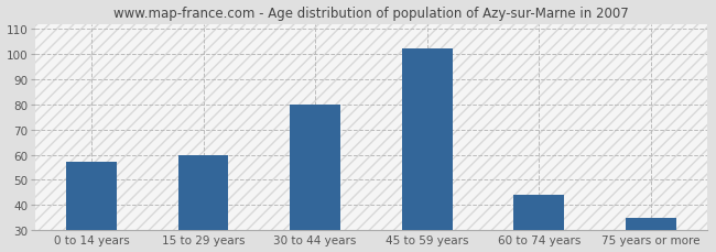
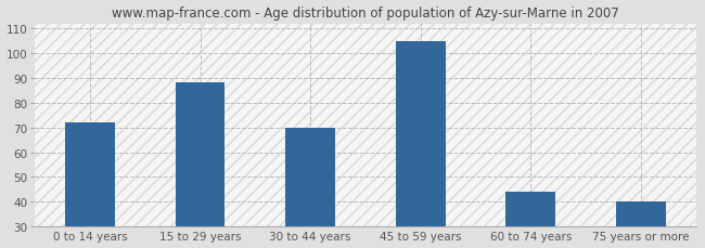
0 to 14 years: 57 -> 72
15 to 29 years: 60 -> 88
30 to 44 years: 80 -> 70
45 to 59 years: 102 -> 105
75 years or more: 35 -> 40
